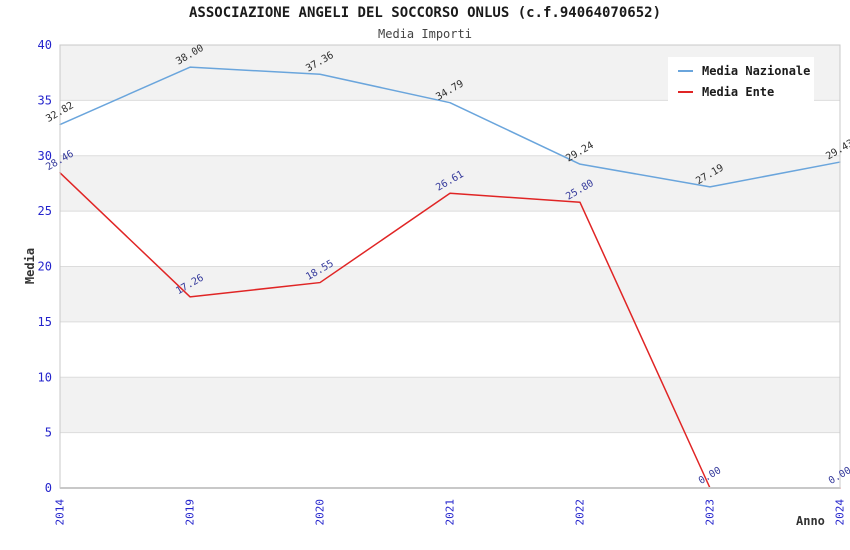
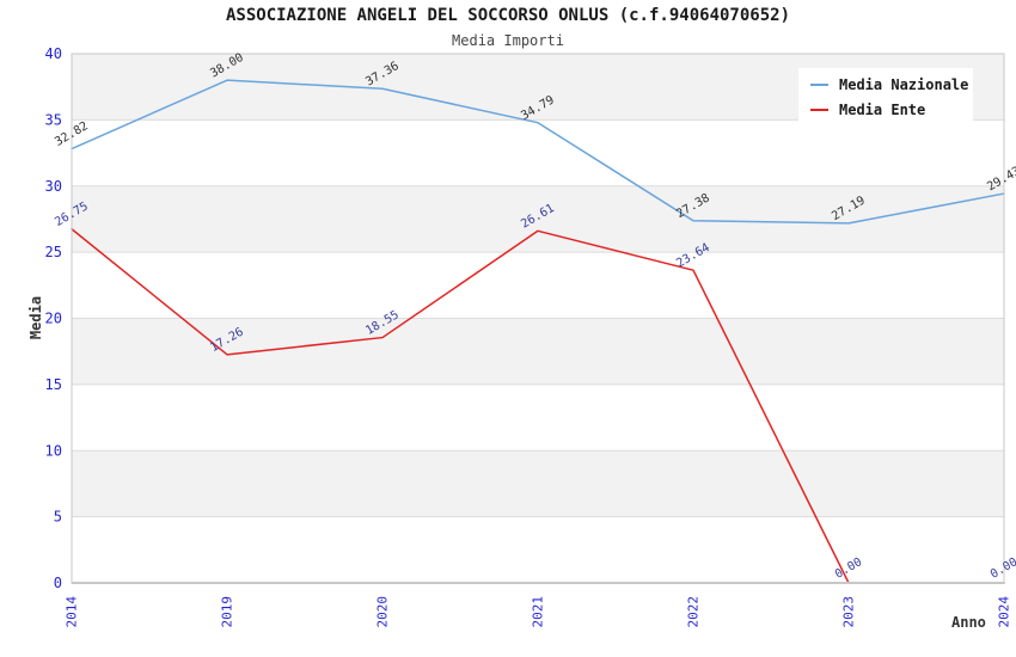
Media Ente/2014: 28.46 -> 26.75
Media Nazionale/2022: 29.24 -> 27.38
Media Ente/2022: 25.80 -> 23.64
